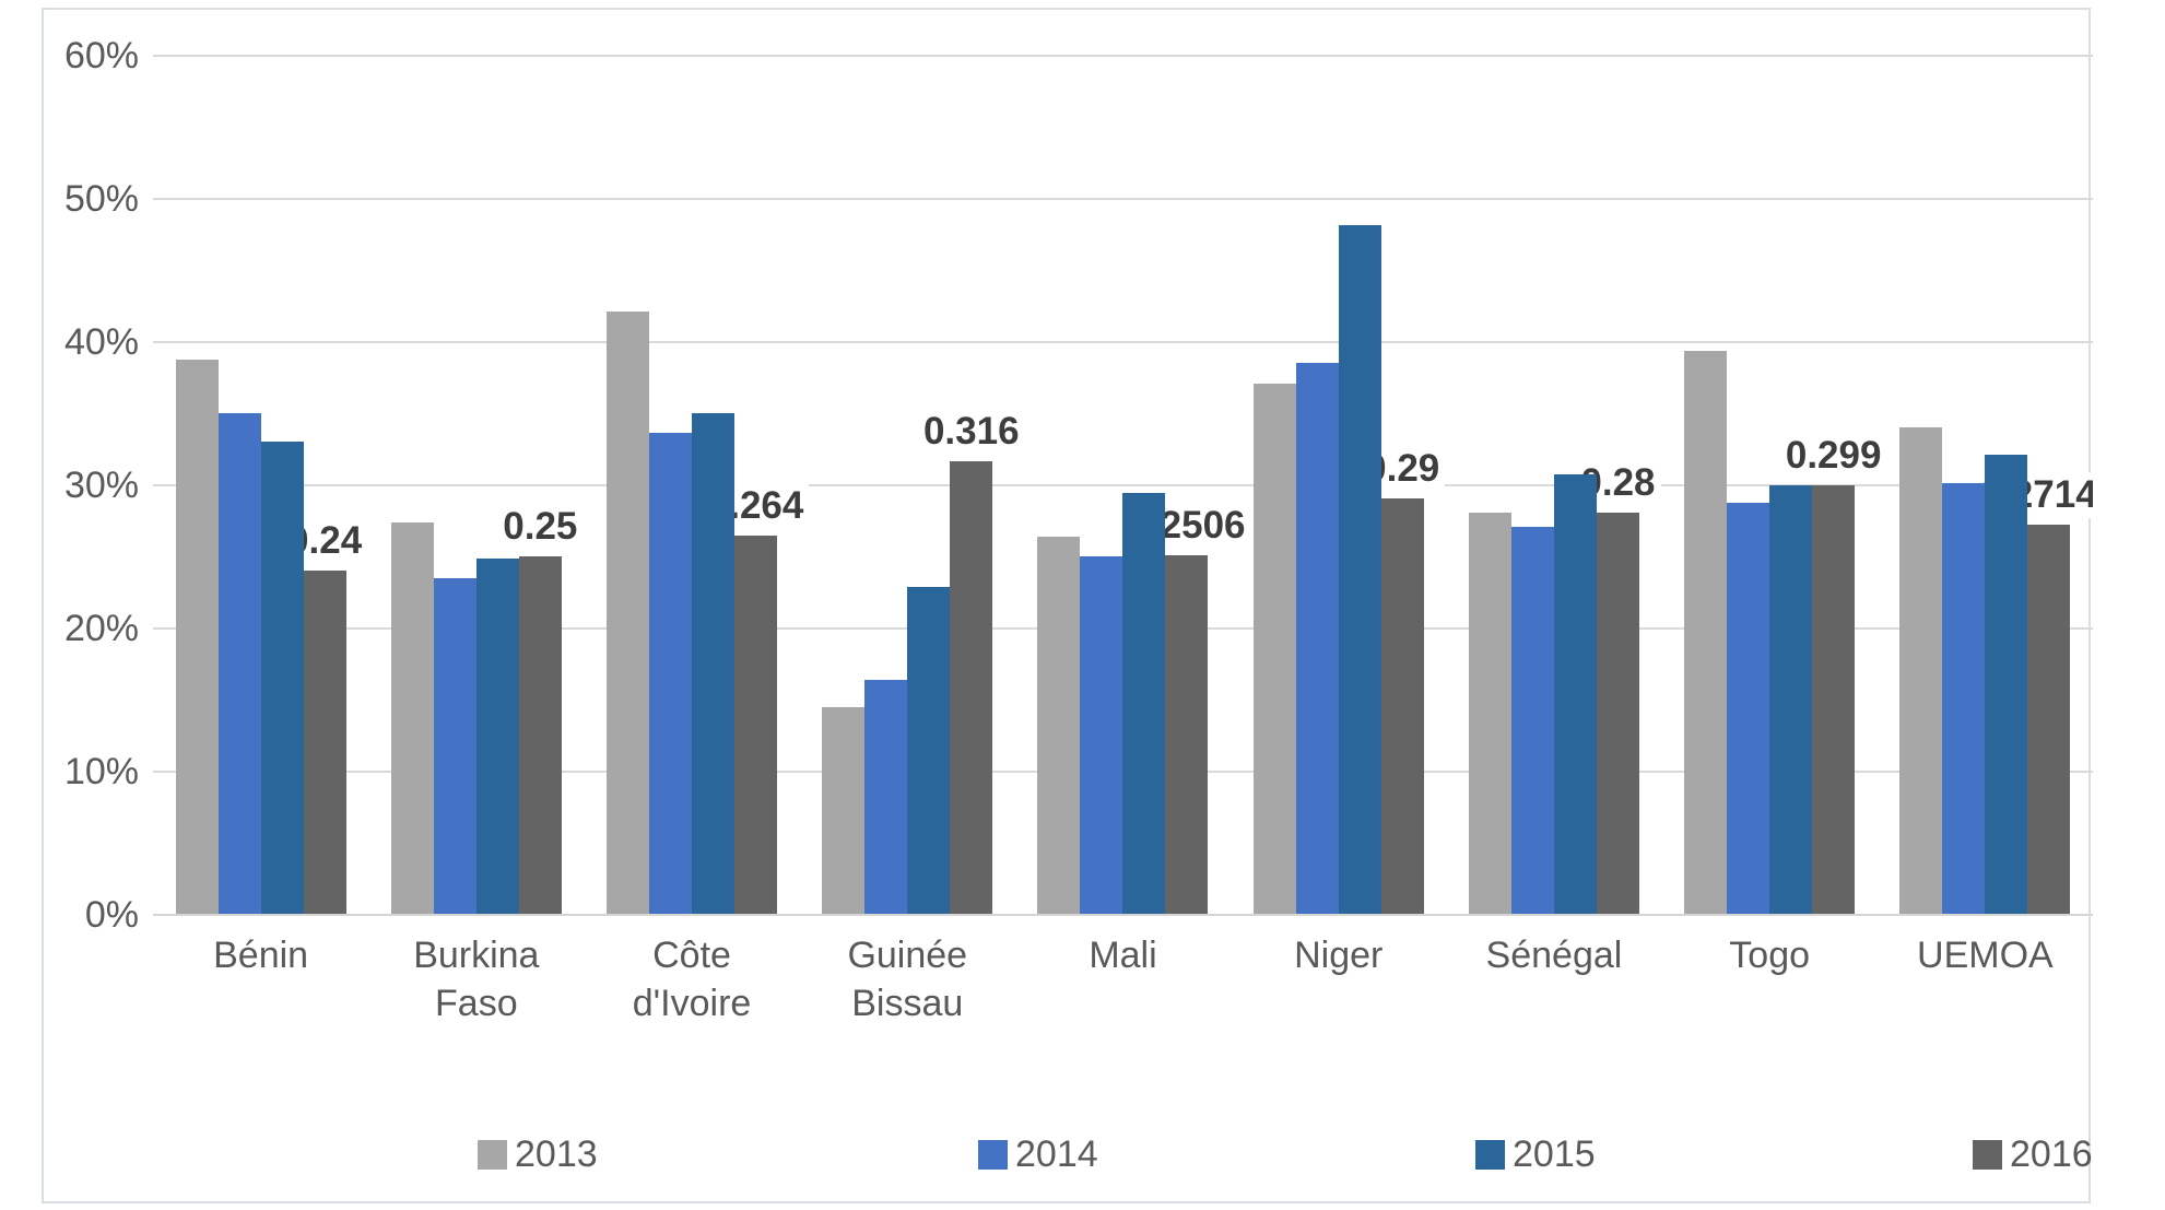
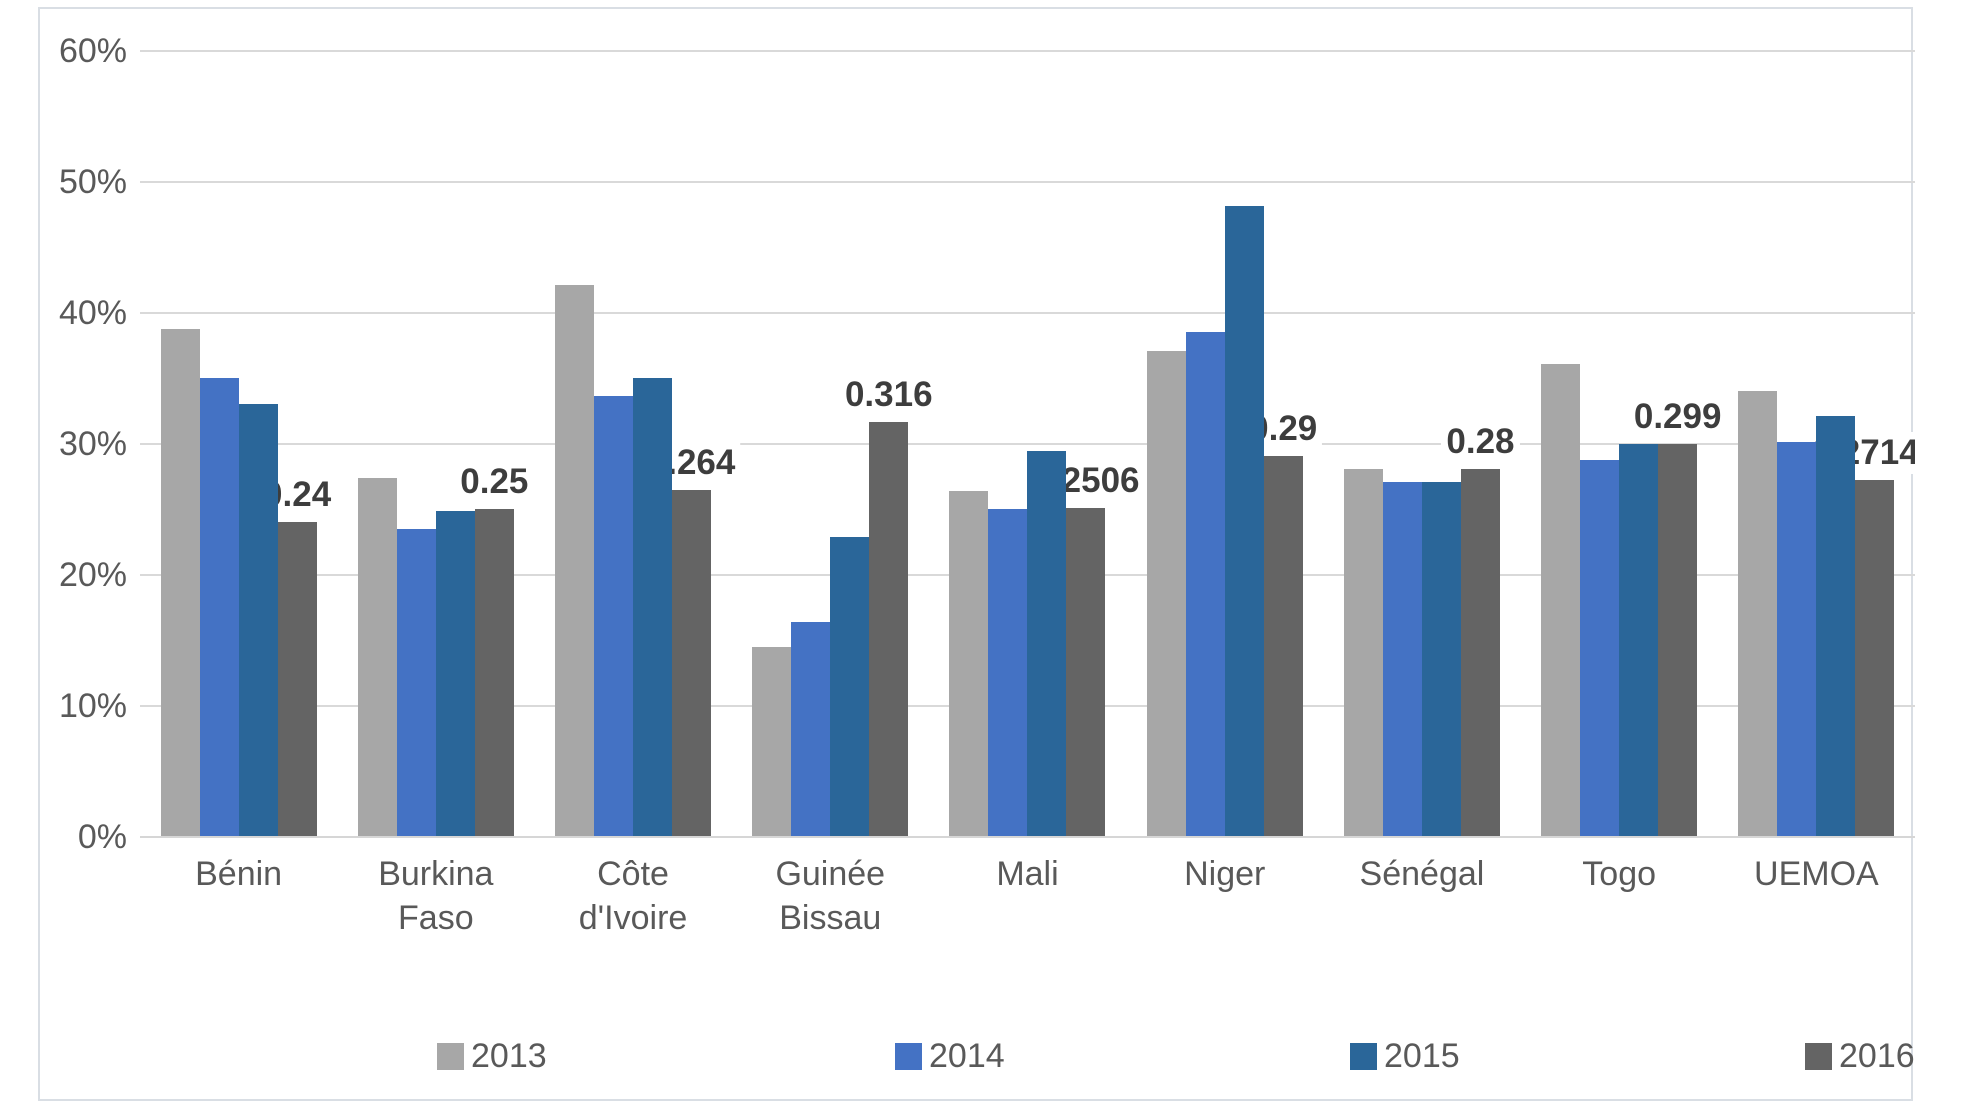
2015/Sénégal: 30.7% -> 27.0%
2013/Togo: 39.3% -> 36.0%
